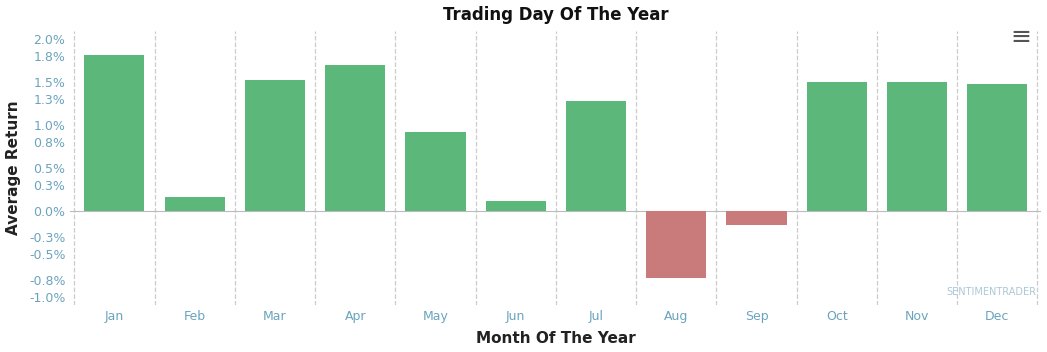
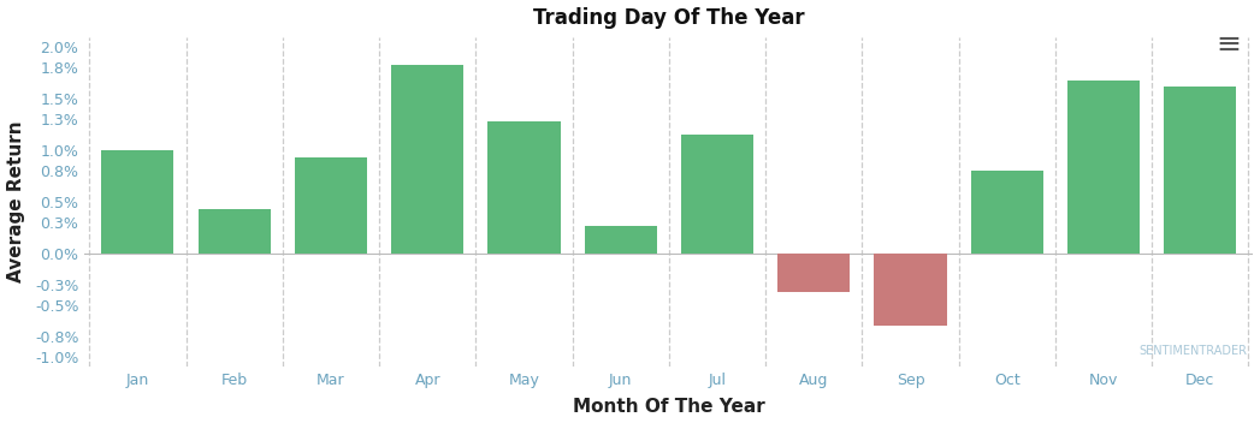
Jan: 1.82% -> 1.00%
Feb: 0.16% -> 0.43%
Mar: 1.52% -> 0.93%
Apr: 1.70% -> 1.83%
May: 0.92% -> 1.28%
Jun: 0.12% -> 0.27%
Jul: 1.28% -> 1.15%
Aug: -0.78% -> -0.37%
Sep: -0.16% -> -0.70%
Oct: 1.50% -> 0.80%
Nov: 1.50% -> 1.68%
Dec: 1.48% -> 1.62%
